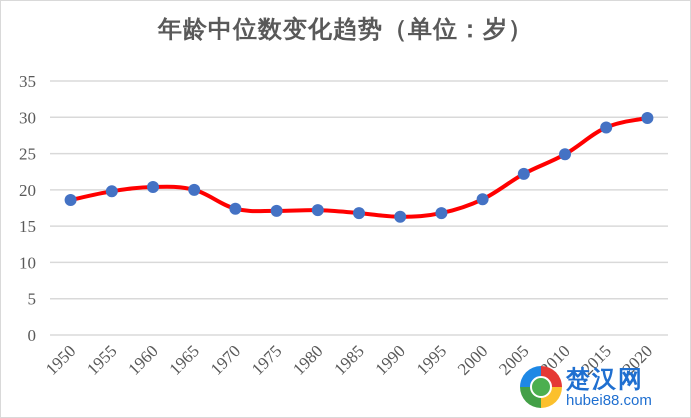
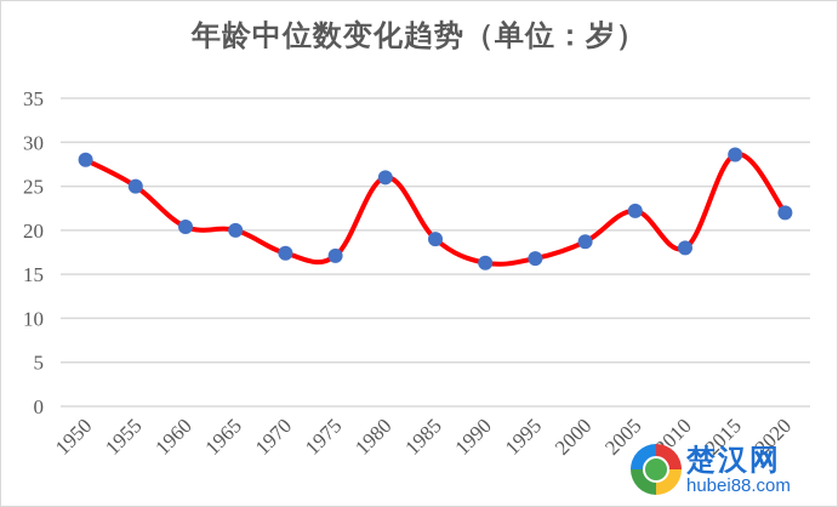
1950: 19 -> 28
1955: 20 -> 25
1980: 17 -> 26
1985: 17 -> 19
2010: 25 -> 18
2020: 30 -> 22
